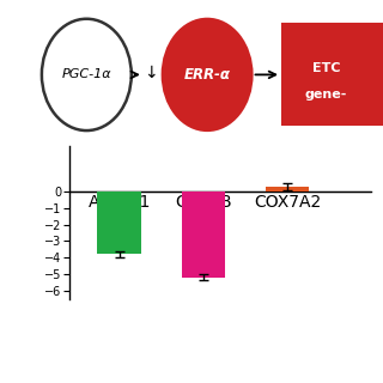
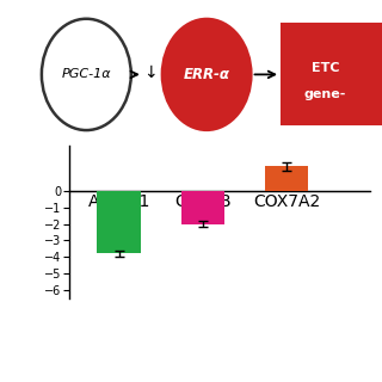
COX5B: -5.2 -> -2.0
COX7A2: 0.3 -> 1.5
